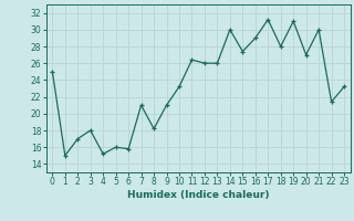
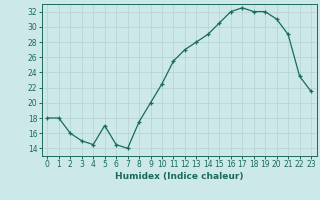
0: 25.0 -> 18.0
1: 15.0 -> 18.0
2: 17.0 -> 16.0
3: 18.0 -> 15.0
4: 15.2 -> 14.5
5: 16.0 -> 17.0
6: 15.8 -> 14.5
7: 21.0 -> 14.0
8: 18.2 -> 17.5
9: 21.0 -> 20.0
10: 23.2 -> 22.5
11: 26.4 -> 25.5
12: 26.0 -> 27.0
13: 26.0 -> 28.0
14: 30.0 -> 29.0
15: 27.4 -> 30.5
16: 29.0 -> 32.0
17: 31.2 -> 32.5
18: 28.0 -> 32.0
19: 31.0 -> 32.0
20: 27.0 -> 31.0
21: 30.0 -> 29.0
22: 21.4 -> 23.5
23: 23.2 -> 21.5
